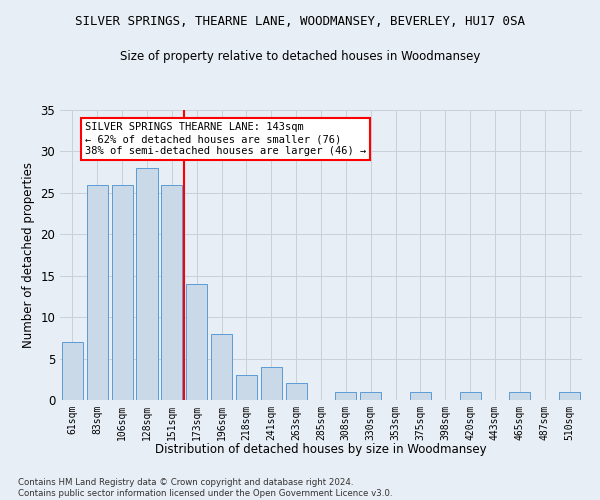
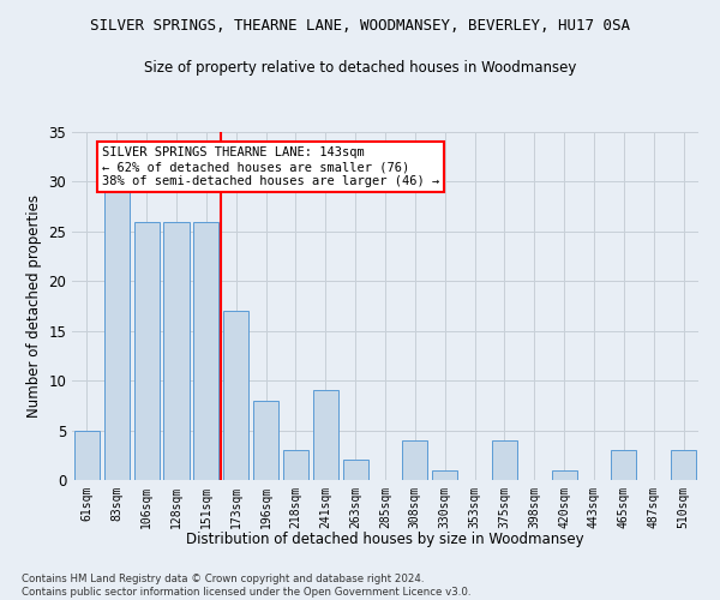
61sqm: 7 -> 5
83sqm: 26 -> 29
128sqm: 28 -> 26
173sqm: 14 -> 17
241sqm: 4 -> 9
308sqm: 1 -> 4
375sqm: 1 -> 4
465sqm: 1 -> 3
510sqm: 1 -> 3
